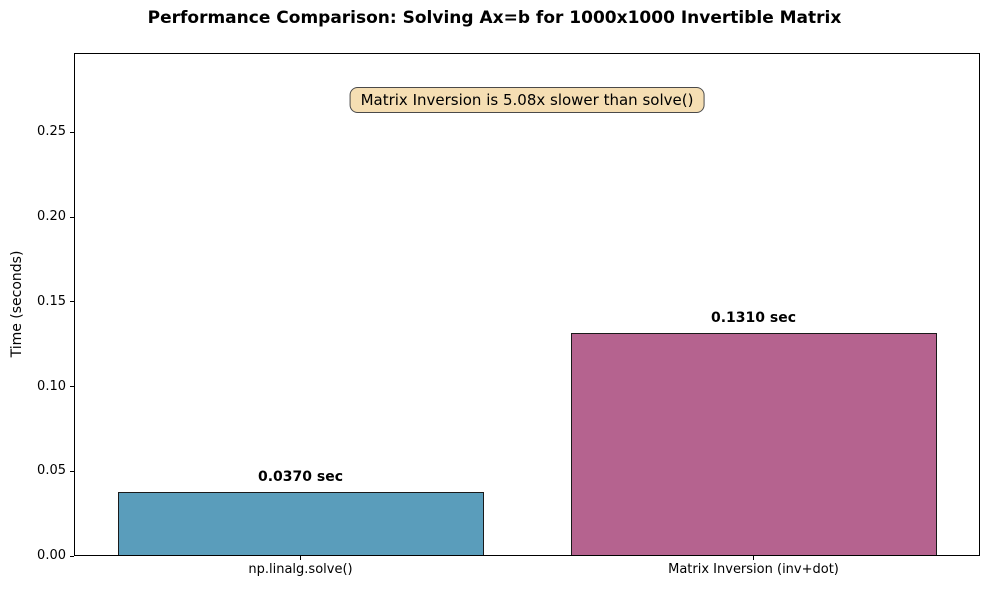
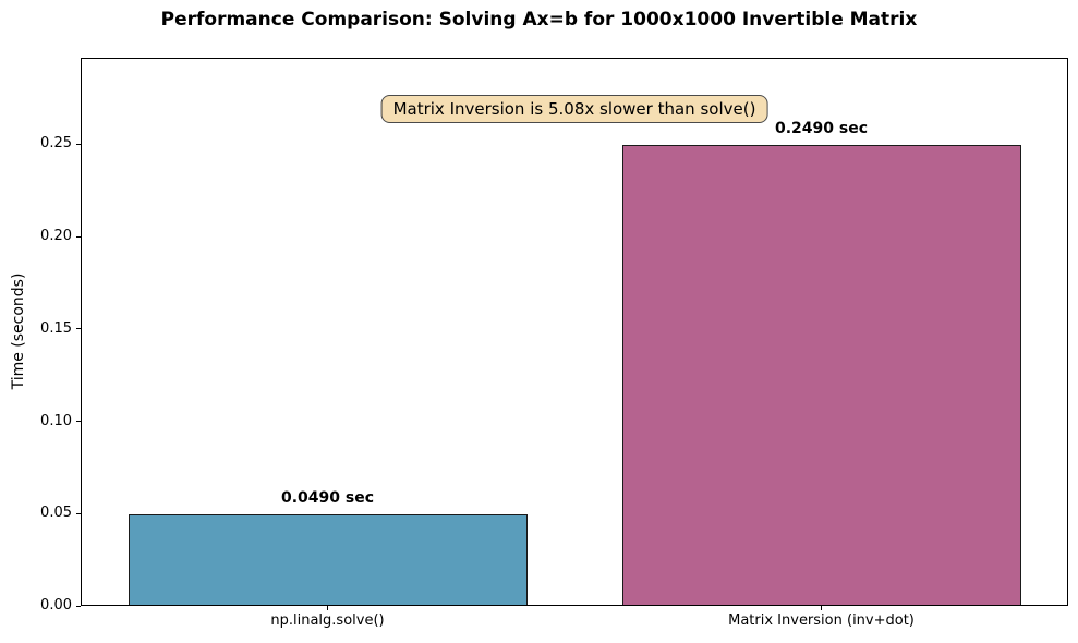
np.linalg.solve(): 0.0370 -> 0.0490
Matrix Inversion (inv+dot): 0.1310 -> 0.2490
